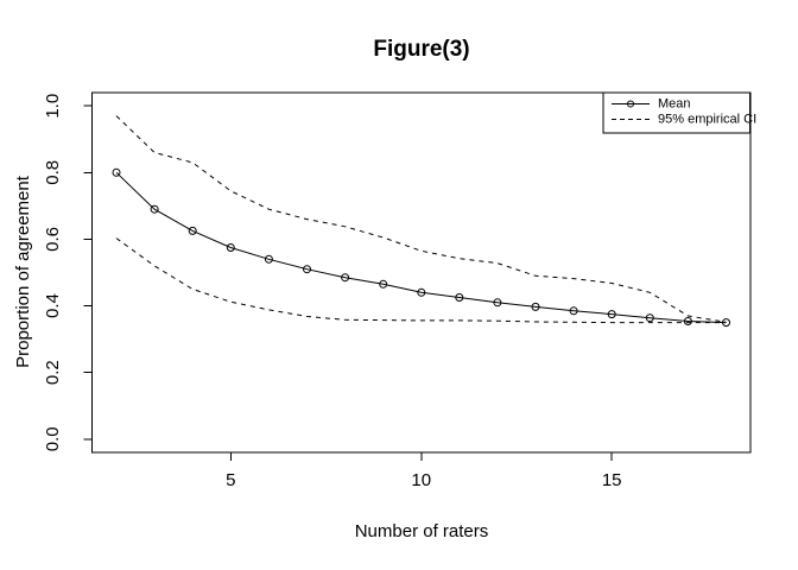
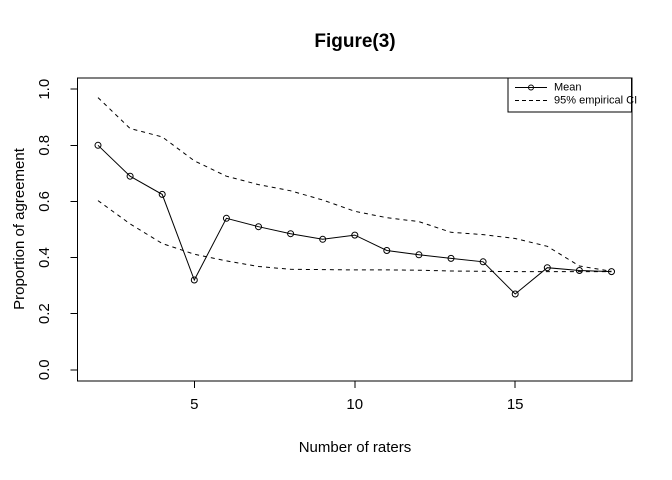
Mean/5: 0.57 -> 0.32
Mean/10: 0.44 -> 0.48
Mean/15: 0.38 -> 0.27
